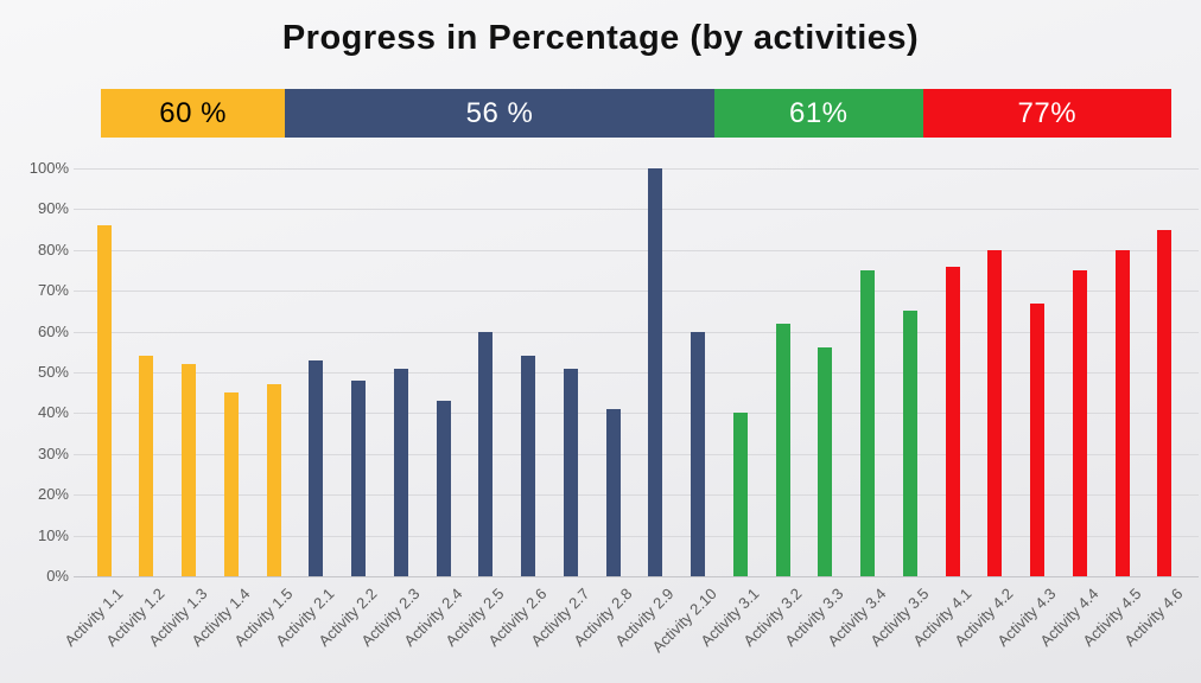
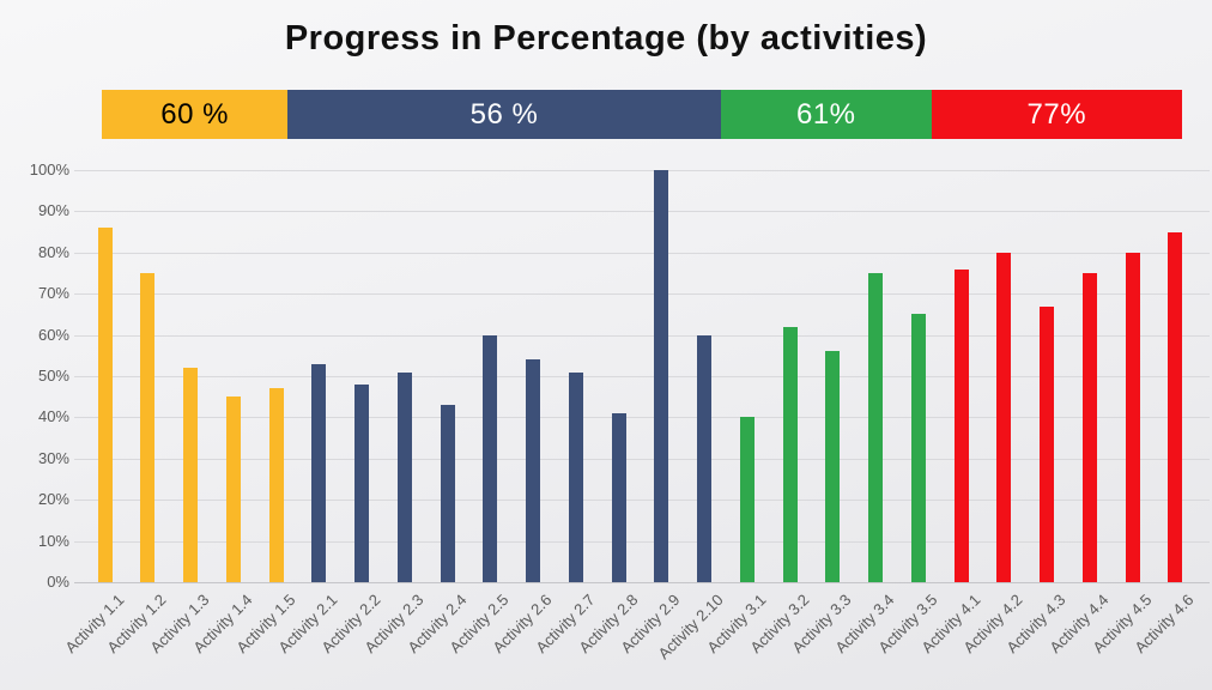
Activity 1.2: 54% -> 75%
